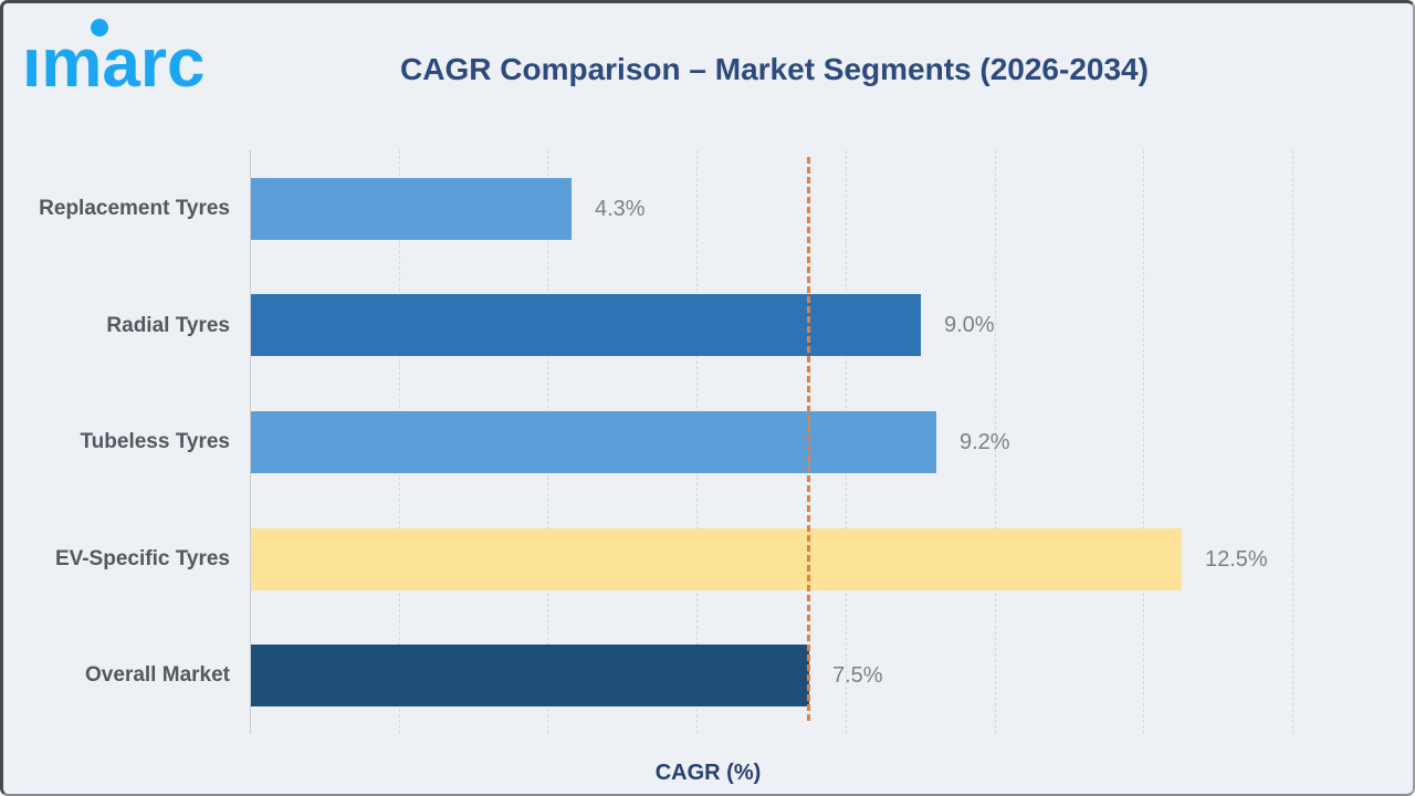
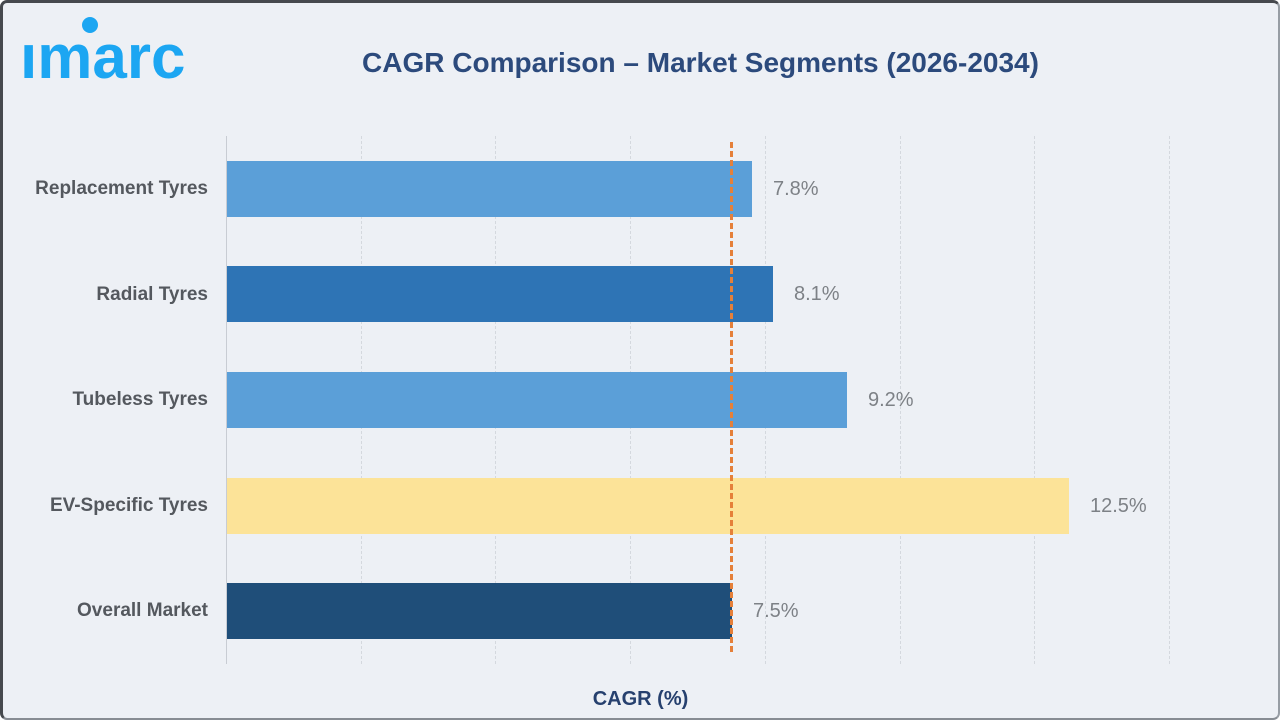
Replacement Tyres: 4.3% -> 7.8%
Radial Tyres: 9.0% -> 8.1%
